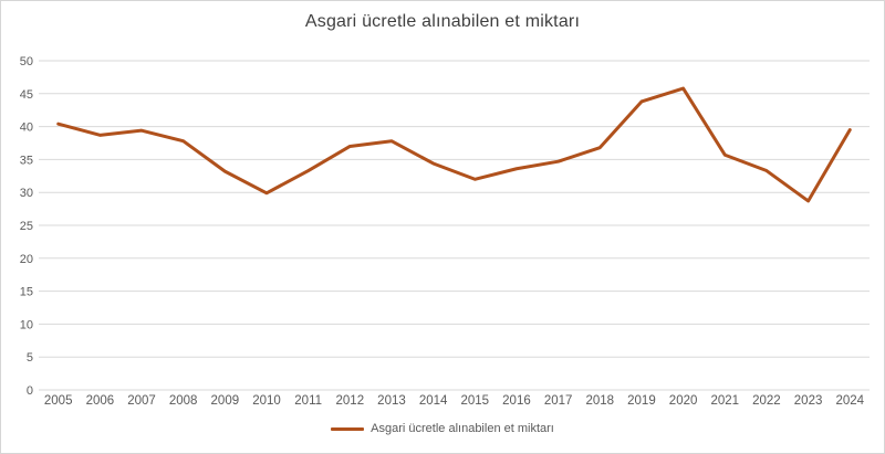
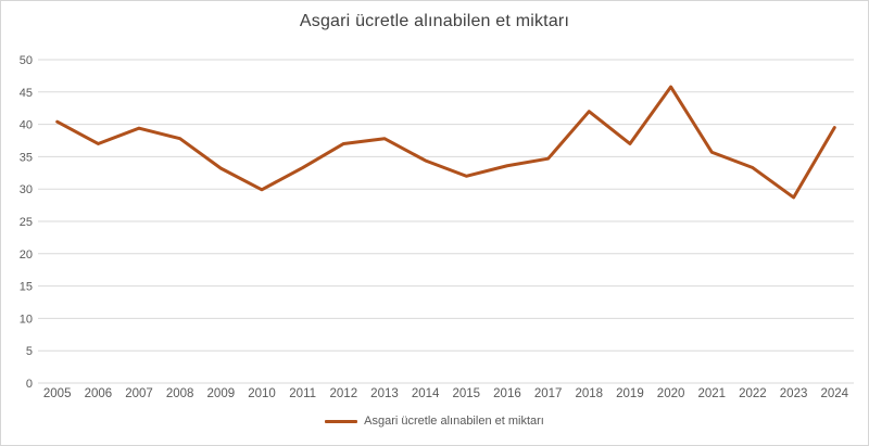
2006: 39 -> 37
2018: 37 -> 42
2019: 44 -> 37
